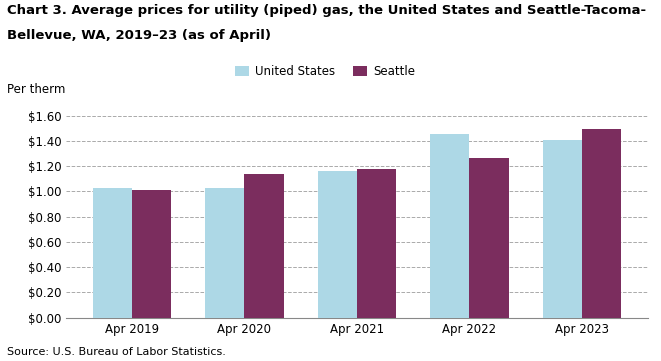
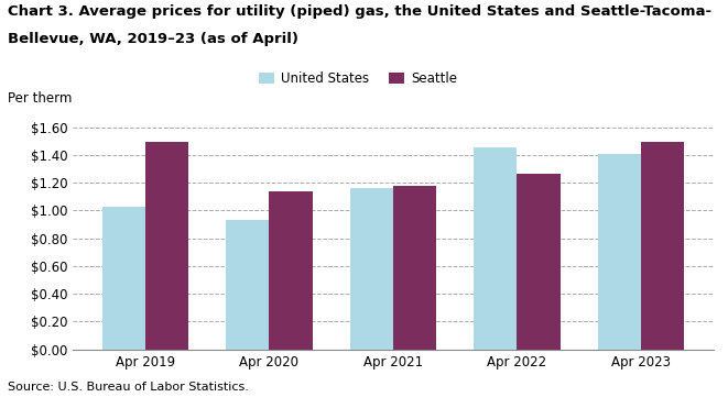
Seattle/Apr 2019: $1.01 -> $1.49
United States/Apr 2020: $1.03 -> $0.93
